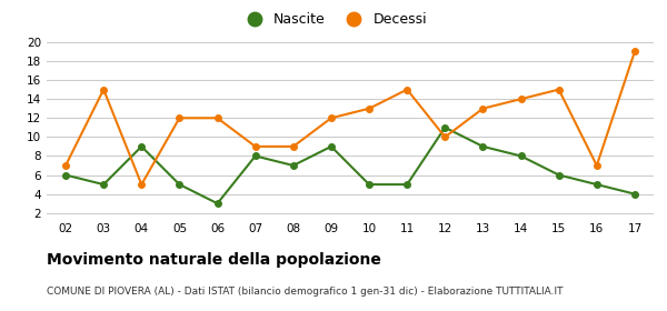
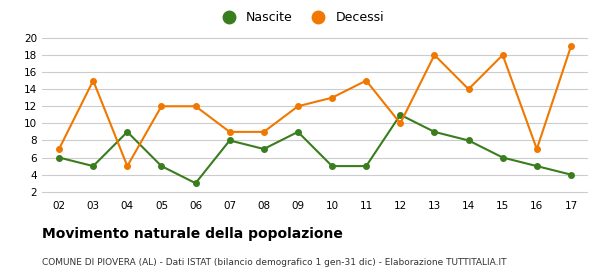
Decessi/13: 13 -> 18
Decessi/15: 15 -> 18
